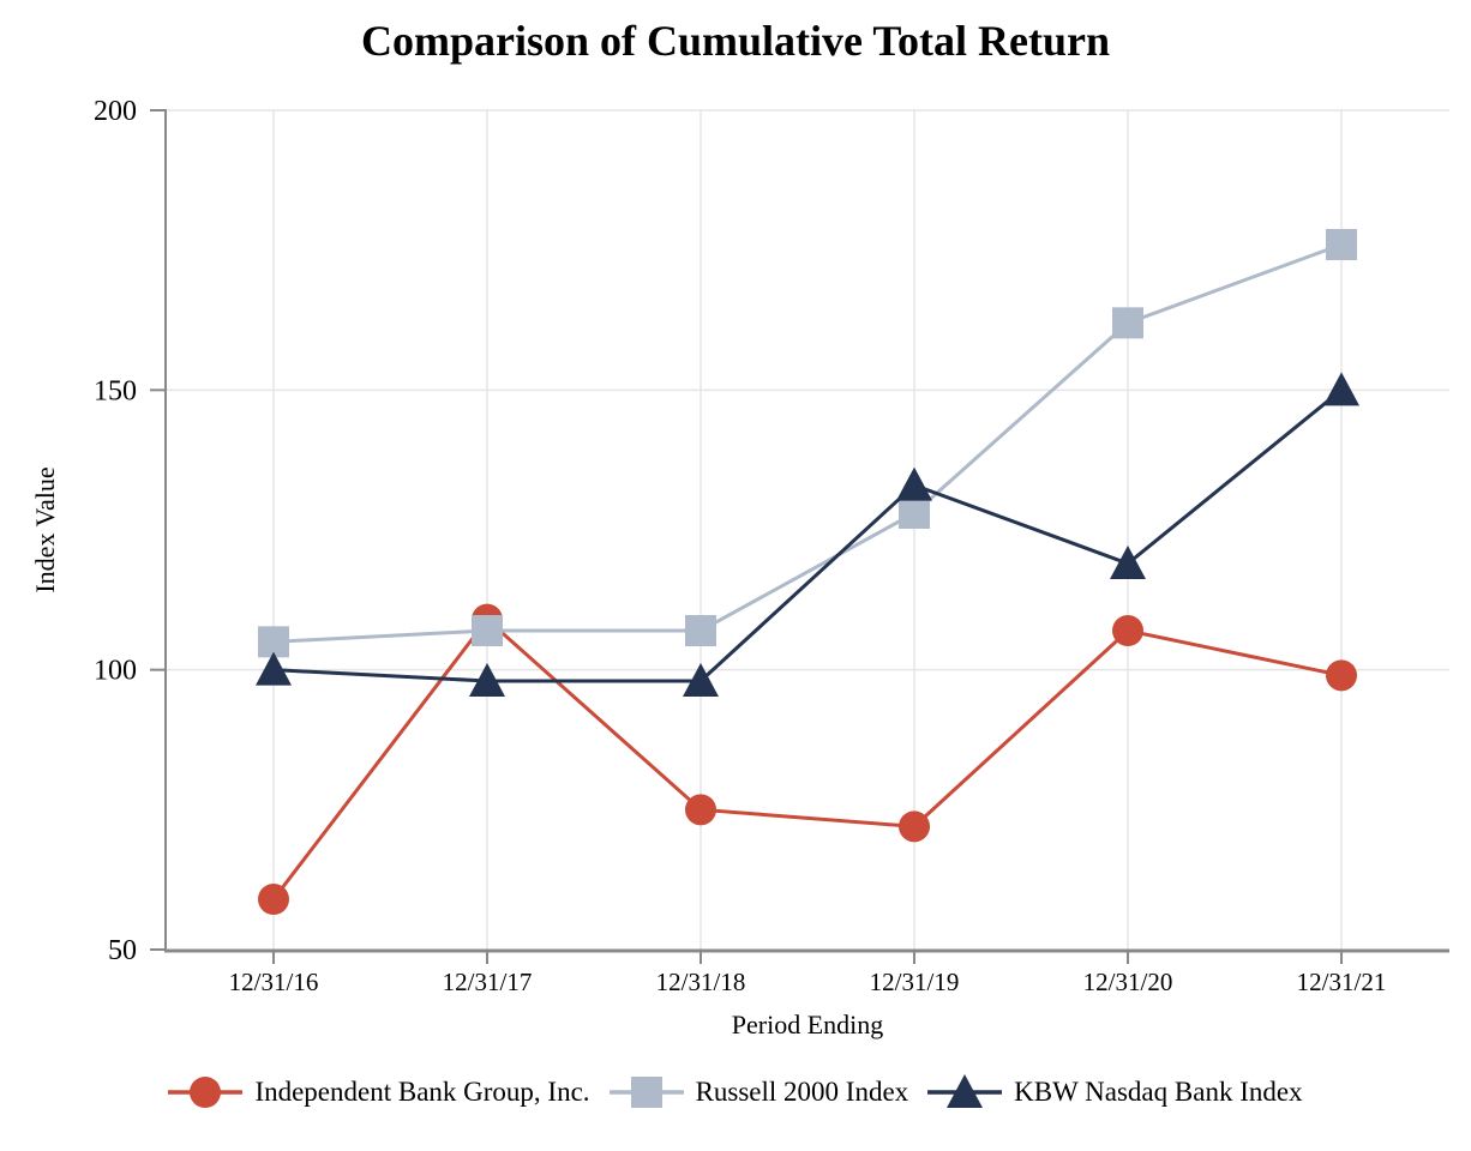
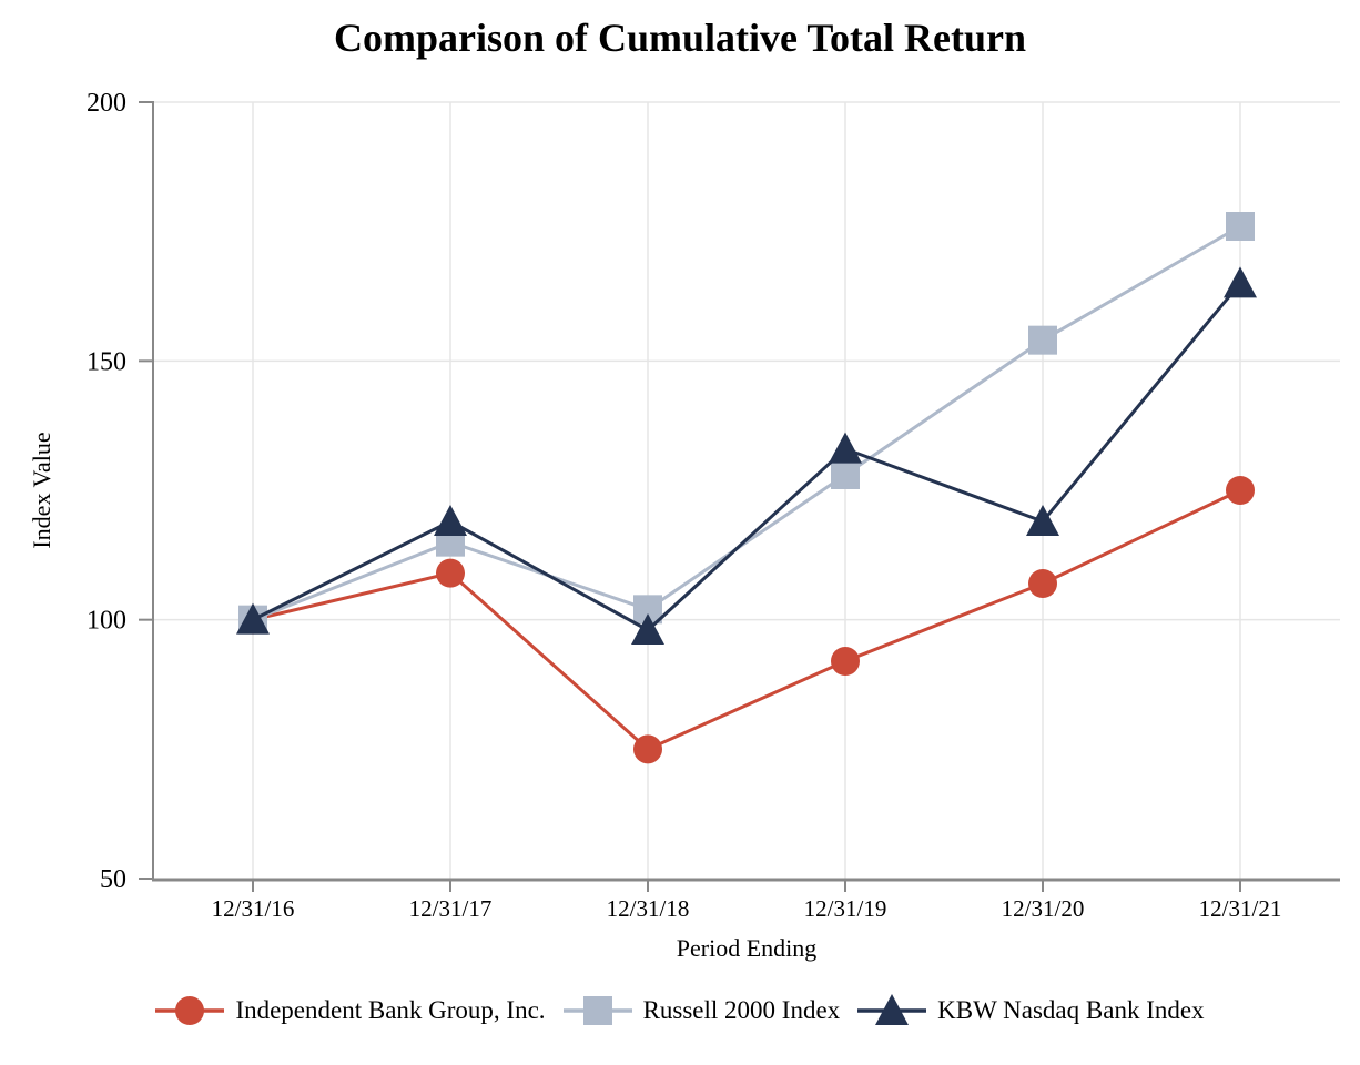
Independent Bank Group, Inc./12/31/16: 59 -> 100
Russell 2000 Index/12/31/16: 105 -> 100
Russell 2000 Index/12/31/17: 107 -> 115
KBW Nasdaq Bank Index/12/31/17: 98 -> 119
Russell 2000 Index/12/31/18: 107 -> 102
Independent Bank Group, Inc./12/31/19: 72 -> 92
Russell 2000 Index/12/31/20: 162 -> 154
Independent Bank Group, Inc./12/31/21: 99 -> 125
KBW Nasdaq Bank Index/12/31/21: 150 -> 165
